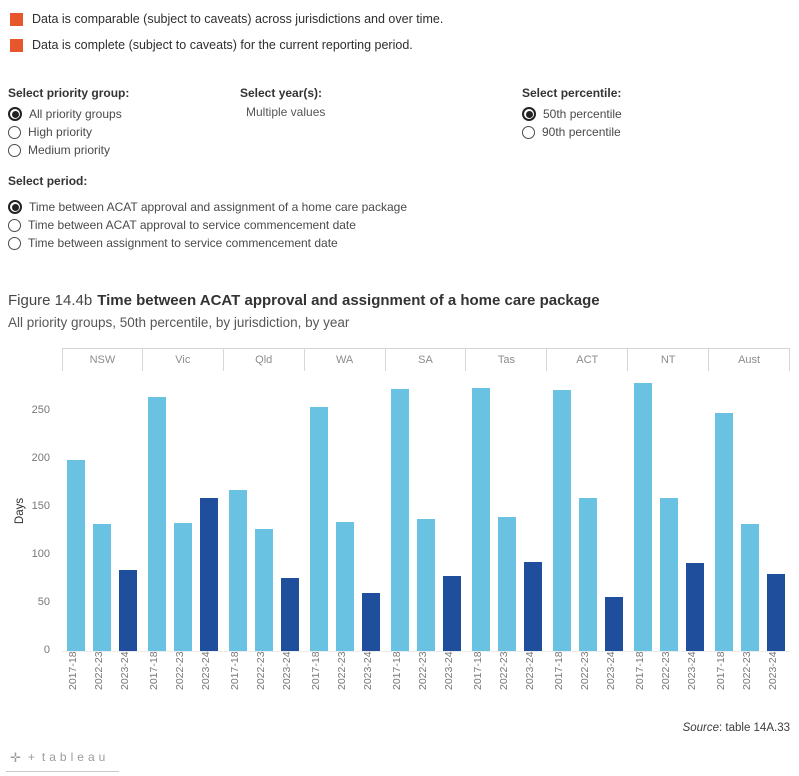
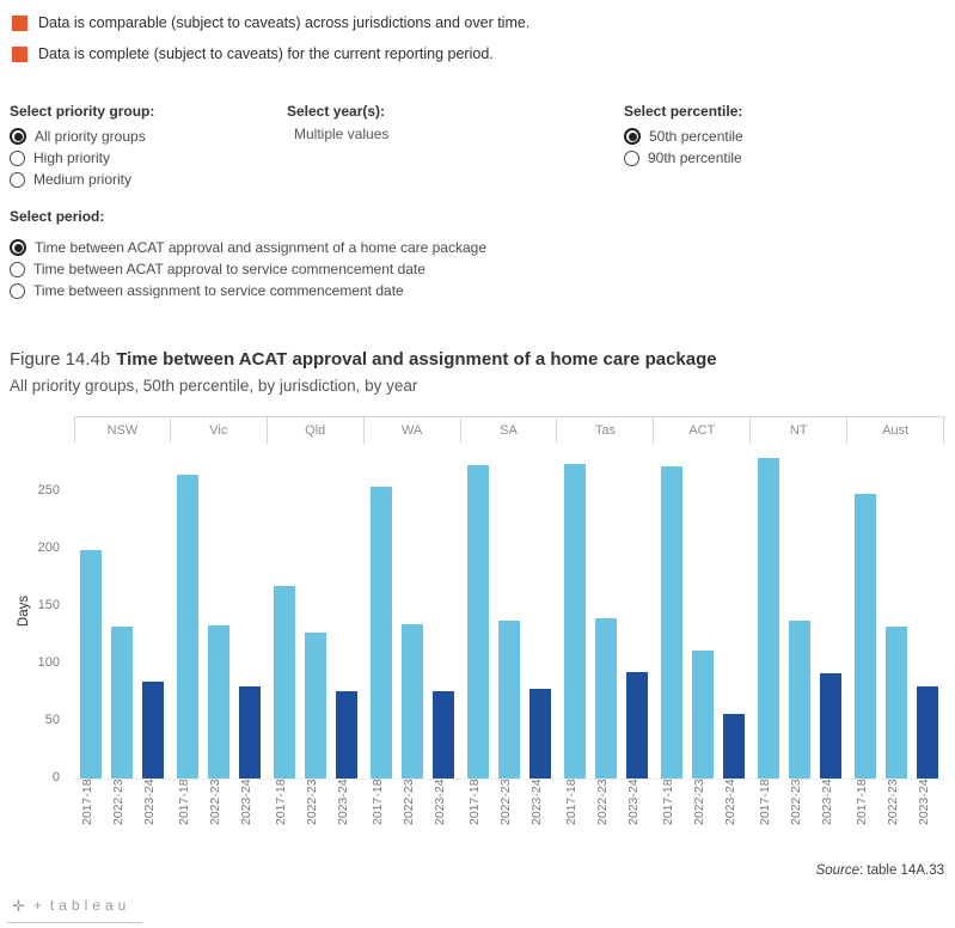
2023-24/Vic: 160 -> 80
2023-24/WA: 60 -> 80
2022-23/ACT: 160 -> 110
2022-23/NT: 160 -> 140
